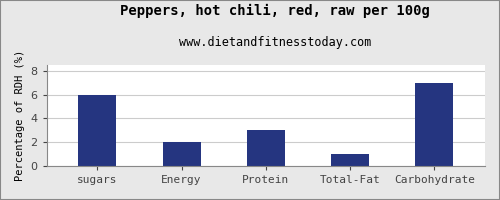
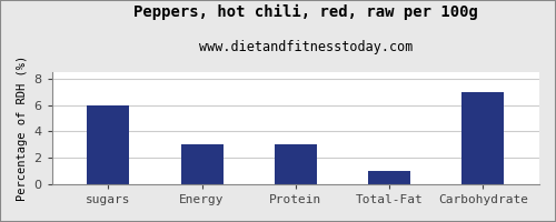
Energy: 2 -> 3
